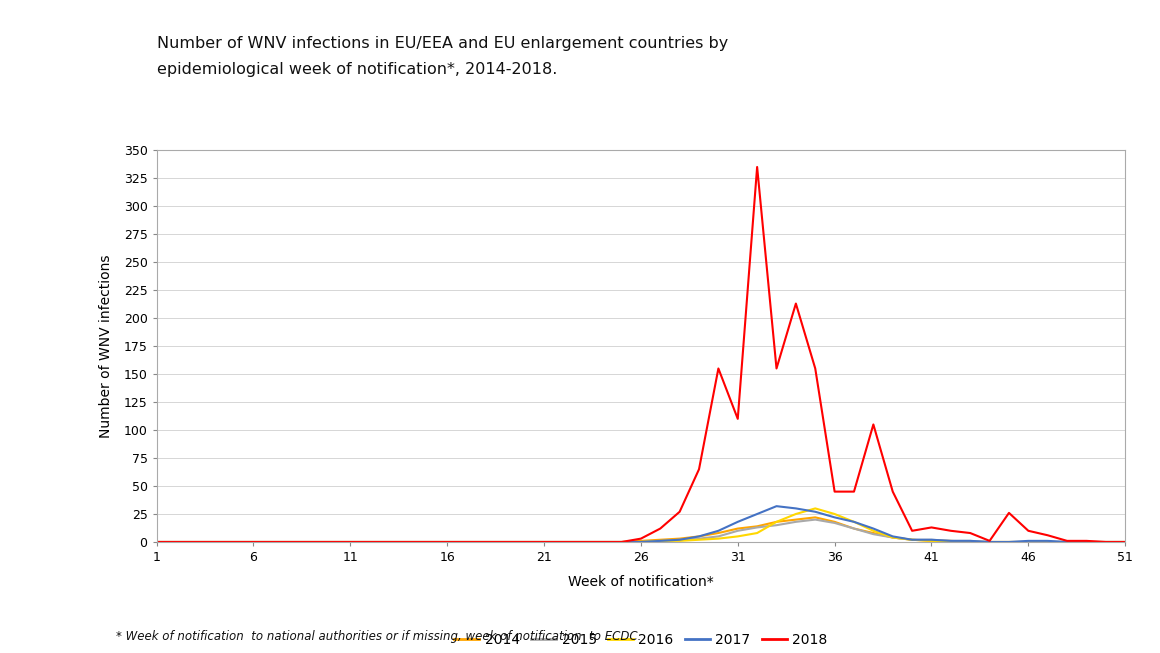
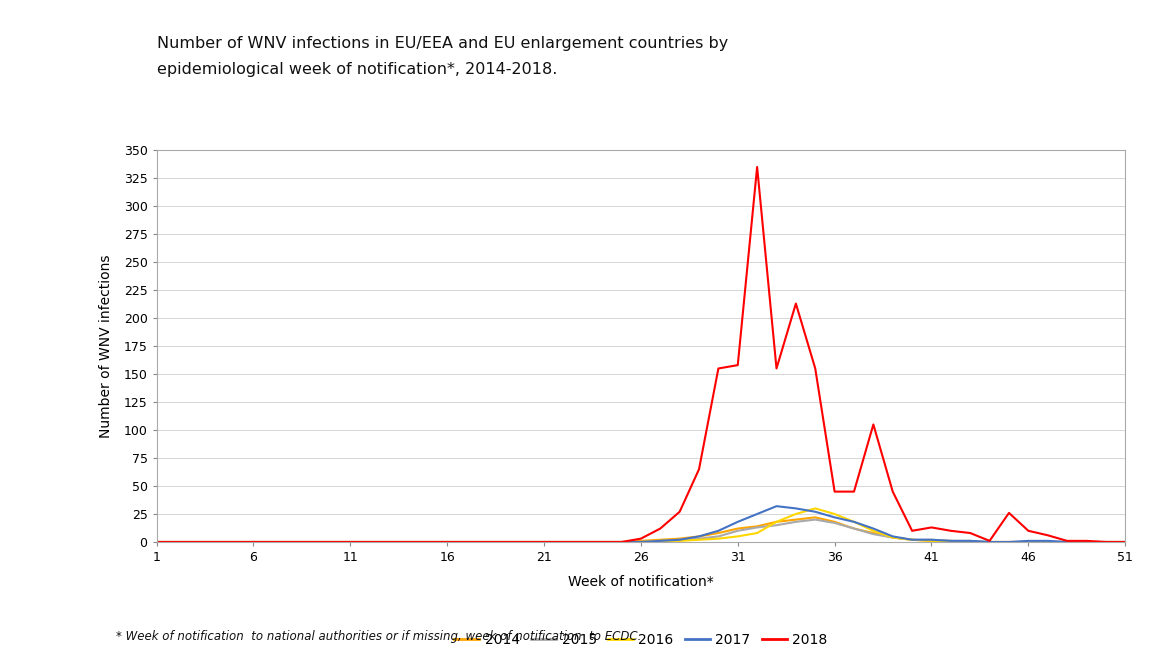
2018/31: 110 -> 158
